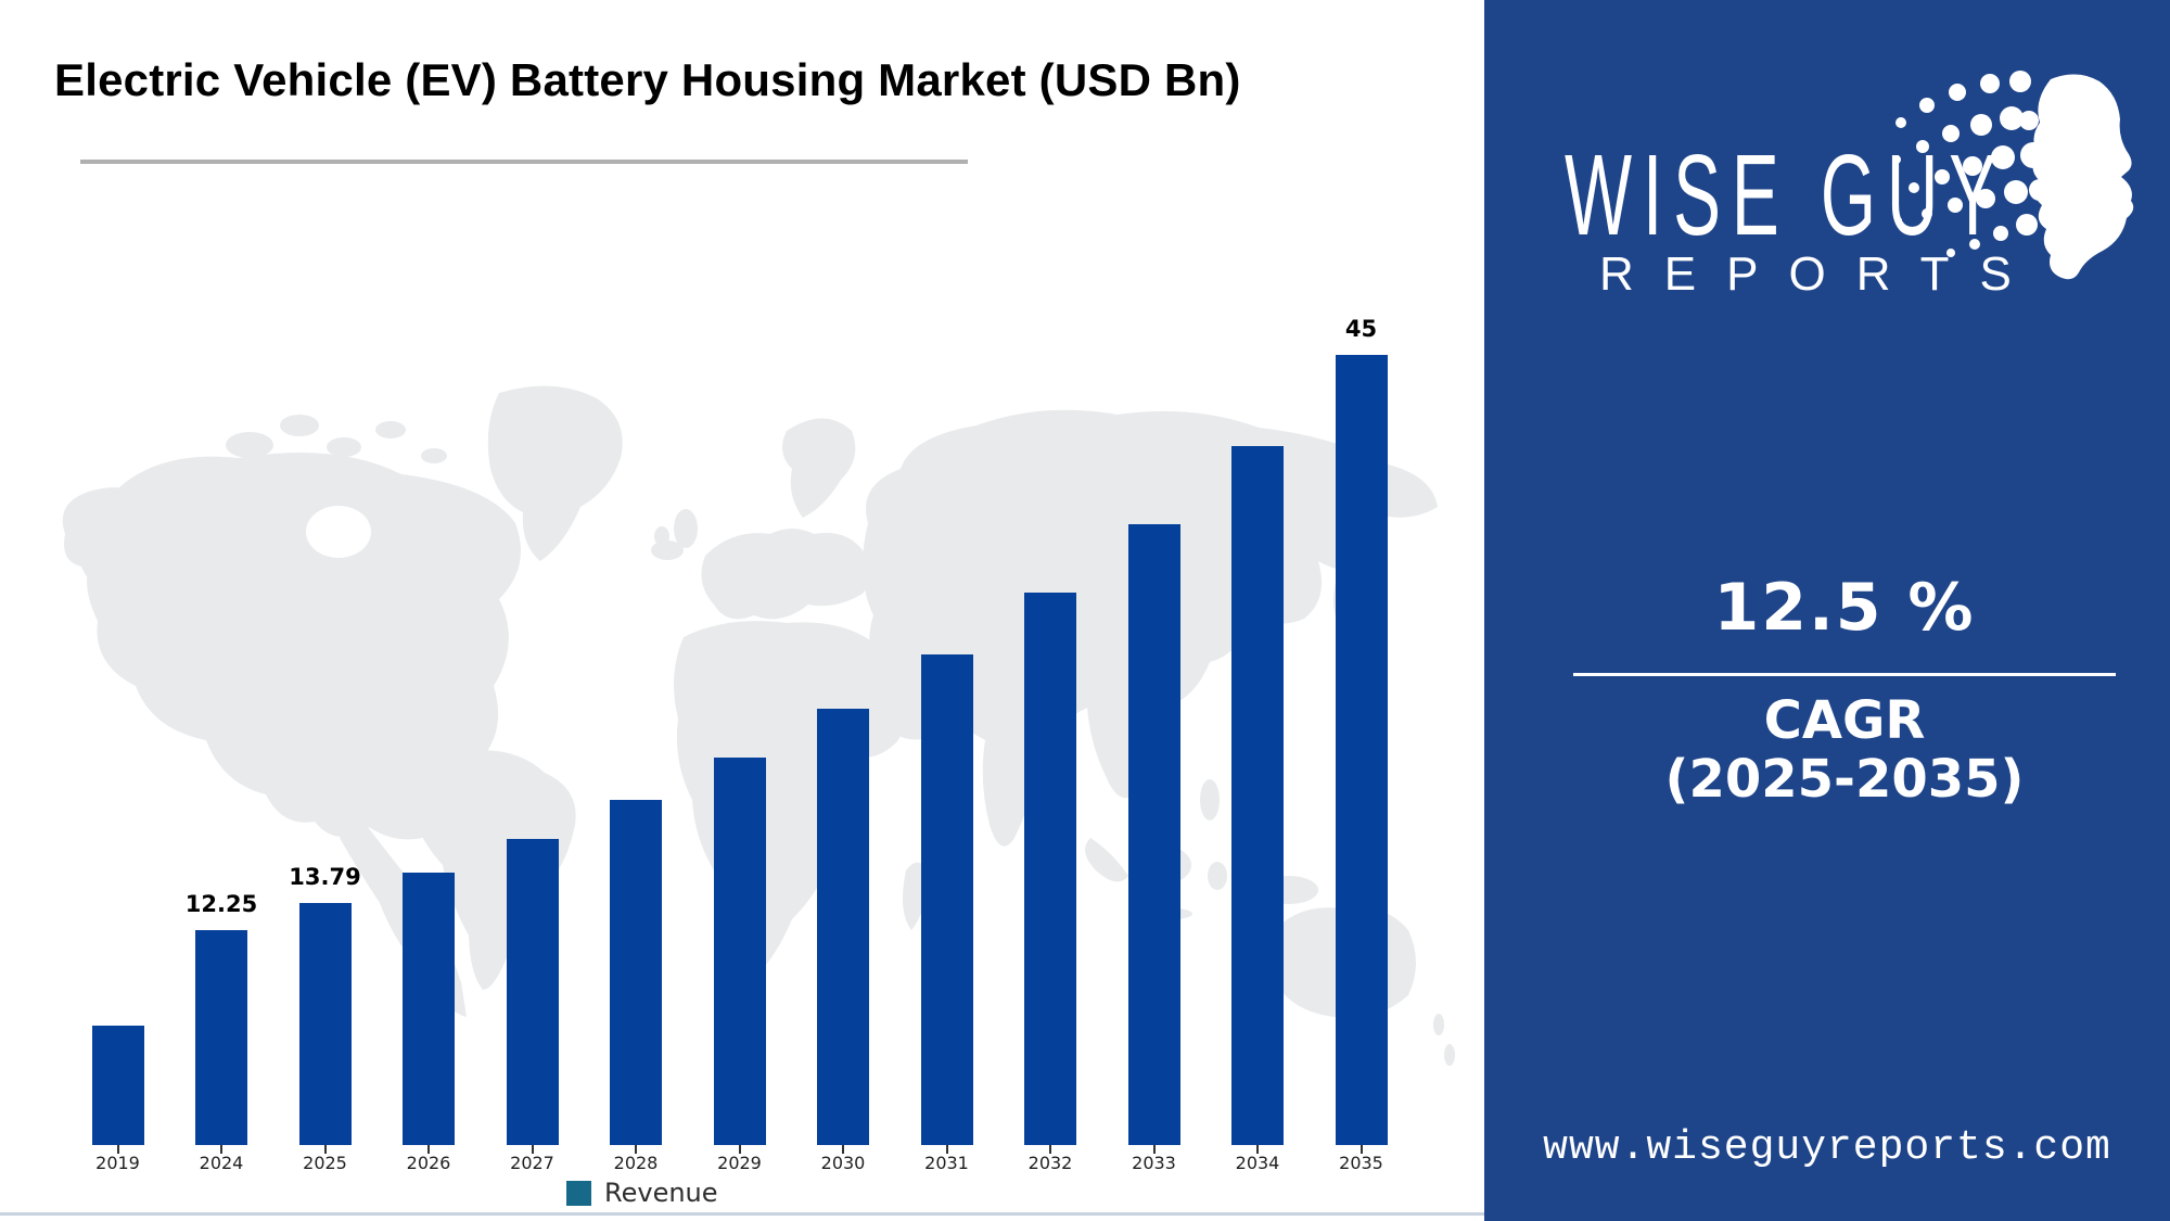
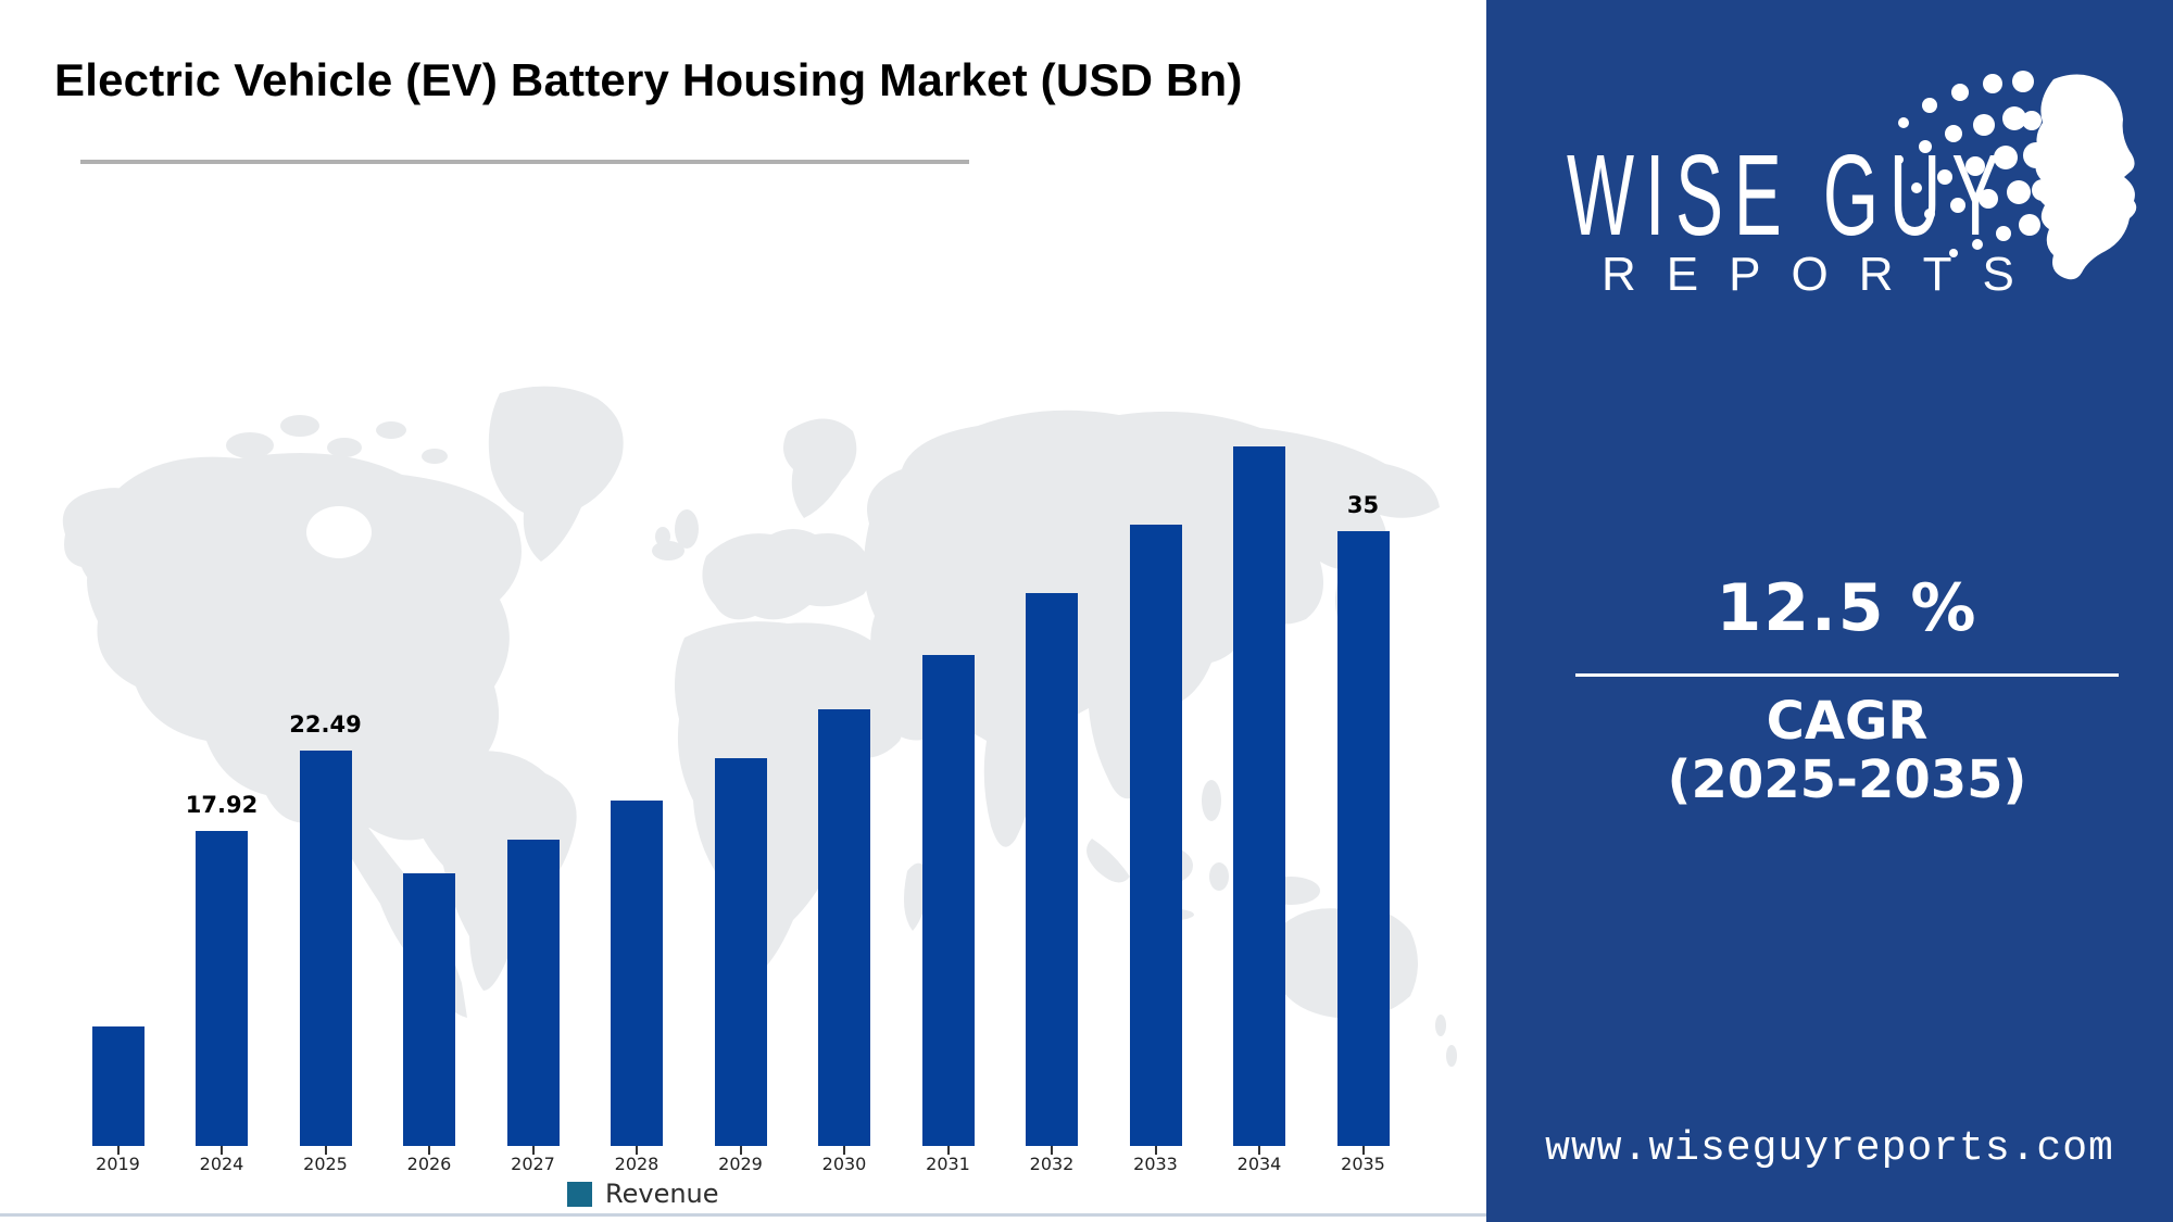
2024: 12.25 -> 17.92
2025: 13.79 -> 22.49
2035: 45 -> 35
